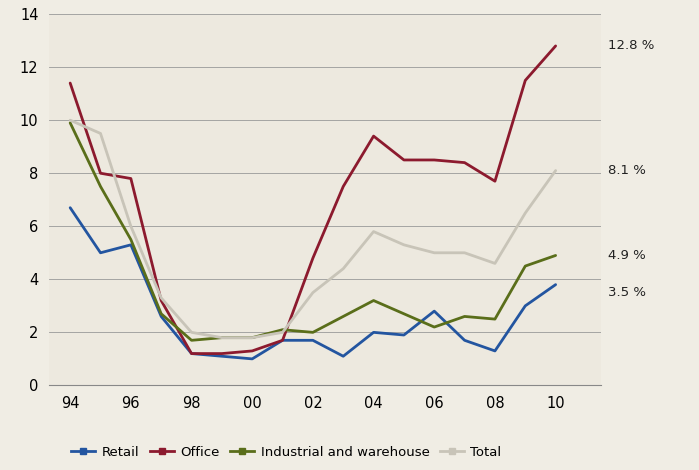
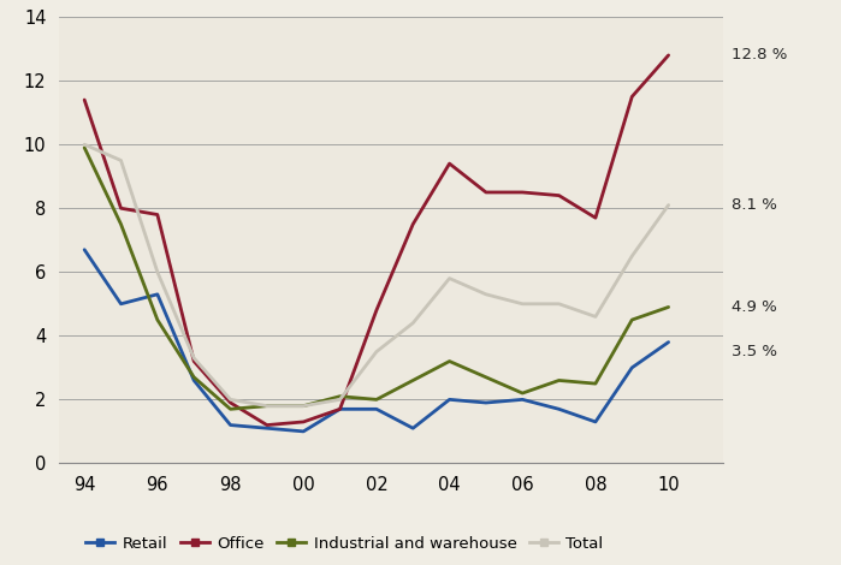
Industrial and warehouse/96: 5.5 -> 4.5
Office/98: 1.2 -> 1.9
Retail/06: 2.8 -> 2.0
